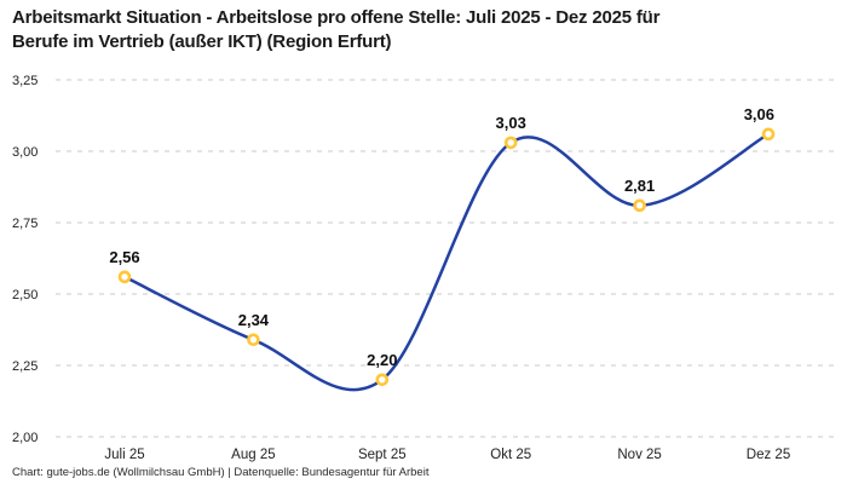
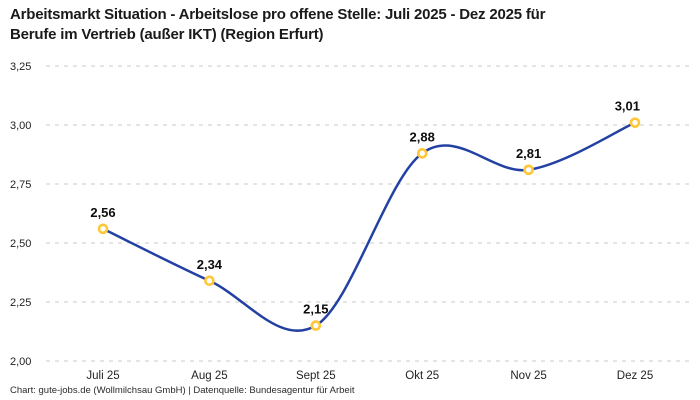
Sept 25: 2,20 -> 2,15
Okt 25: 3,03 -> 2,88
Dez 25: 3,06 -> 3,01
